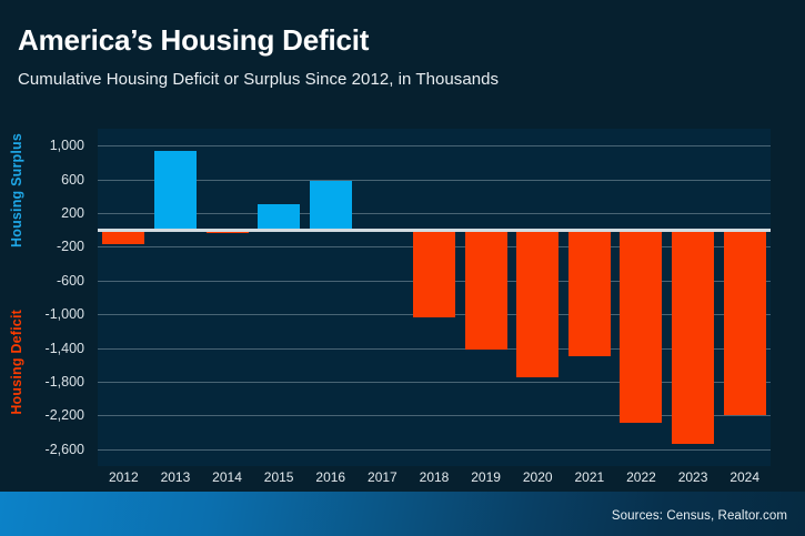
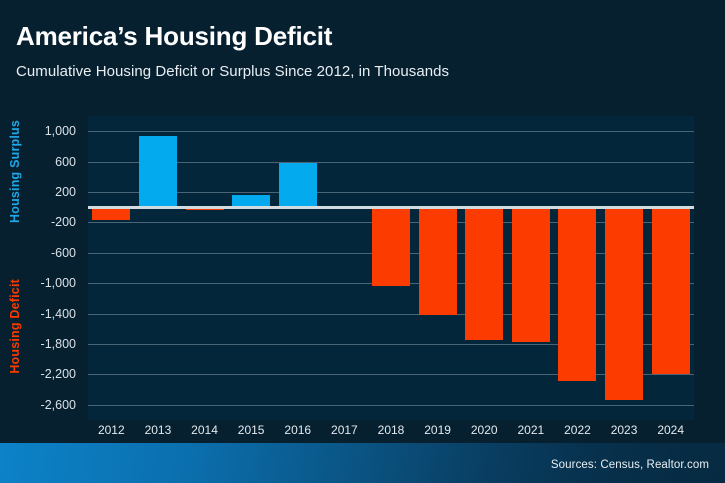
2015: 300 -> 200
2021: -1500 -> -1800
